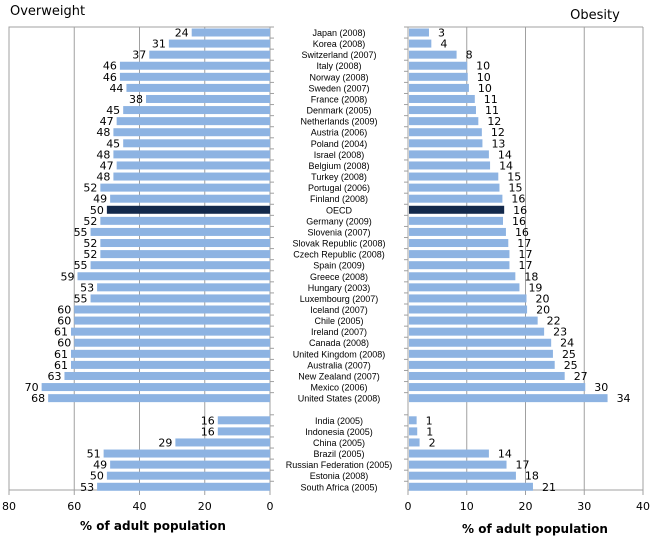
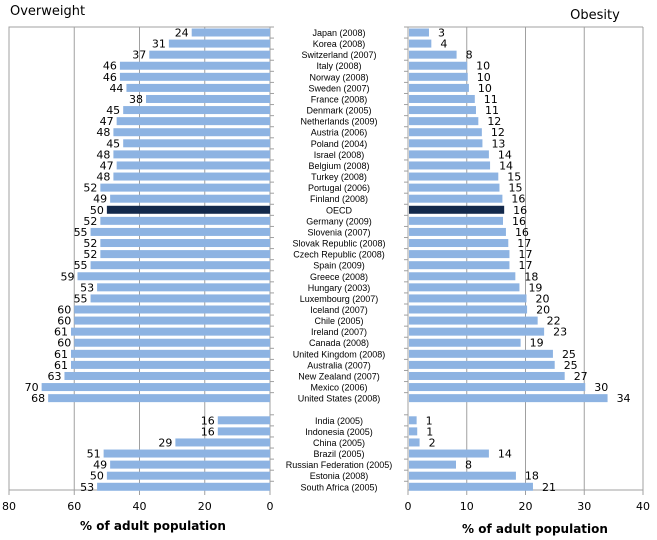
Obesity/Canada (2008): 24 -> 19
Obesity/Russian Federation (2005): 17 -> 8
